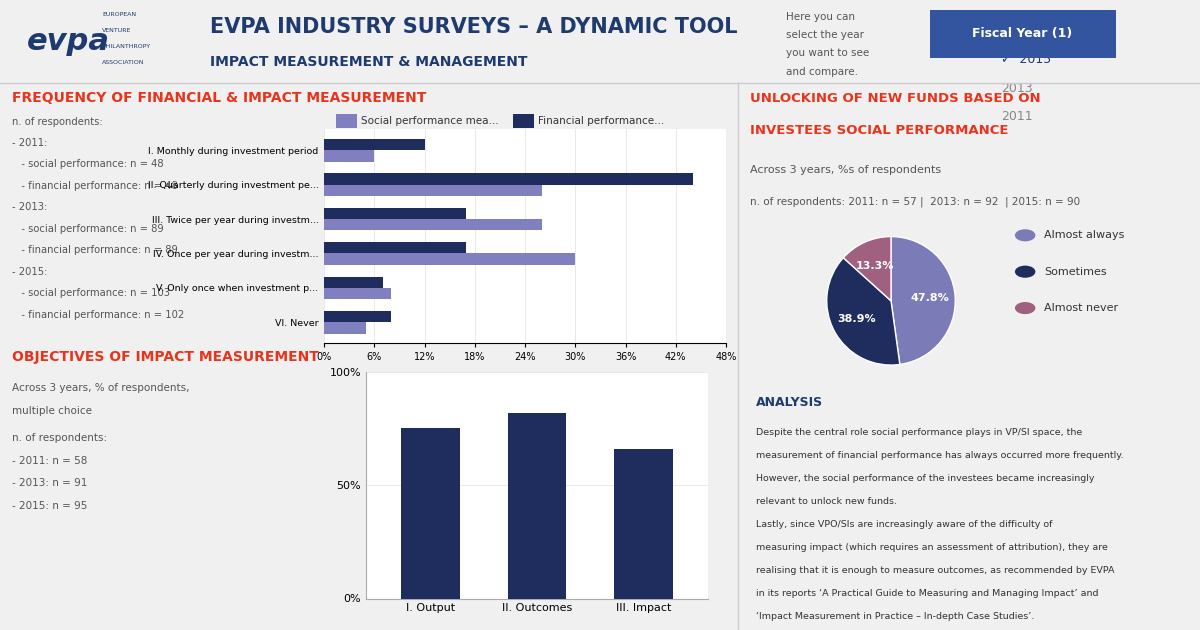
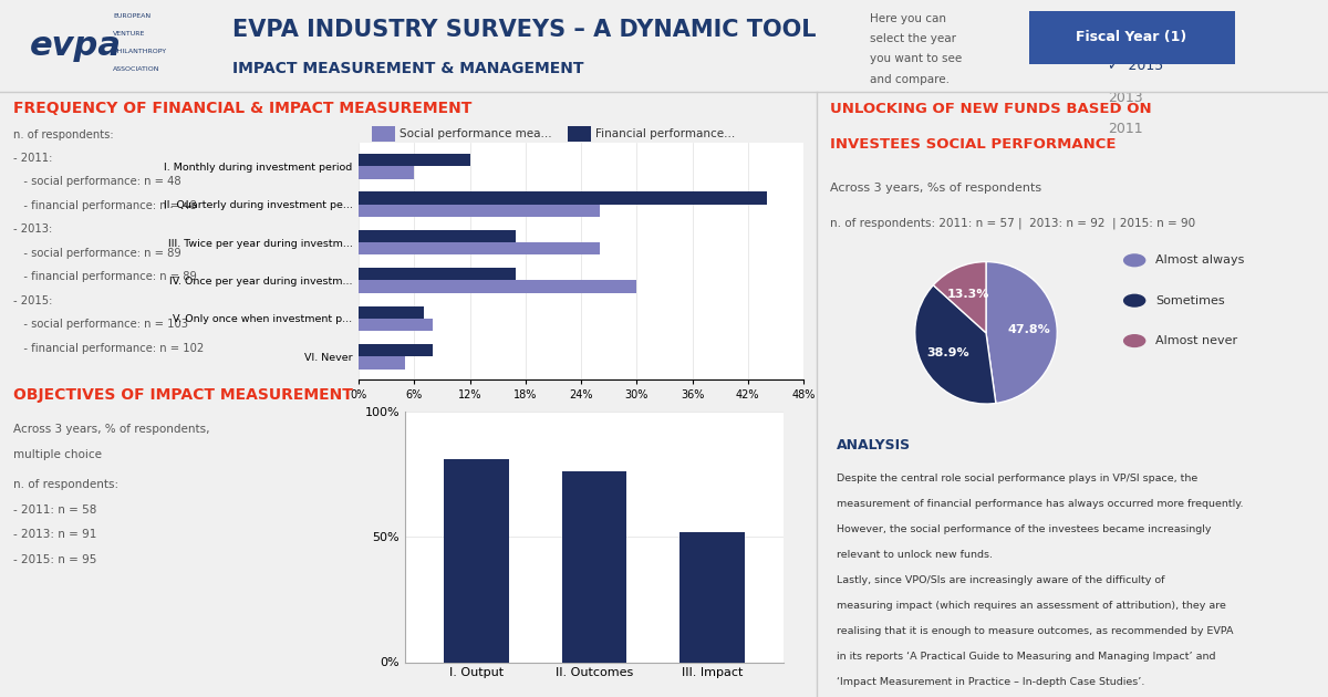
I. Output: 75% -> 81%
II. Outcomes: 82% -> 76%
III. Impact: 66% -> 52%
